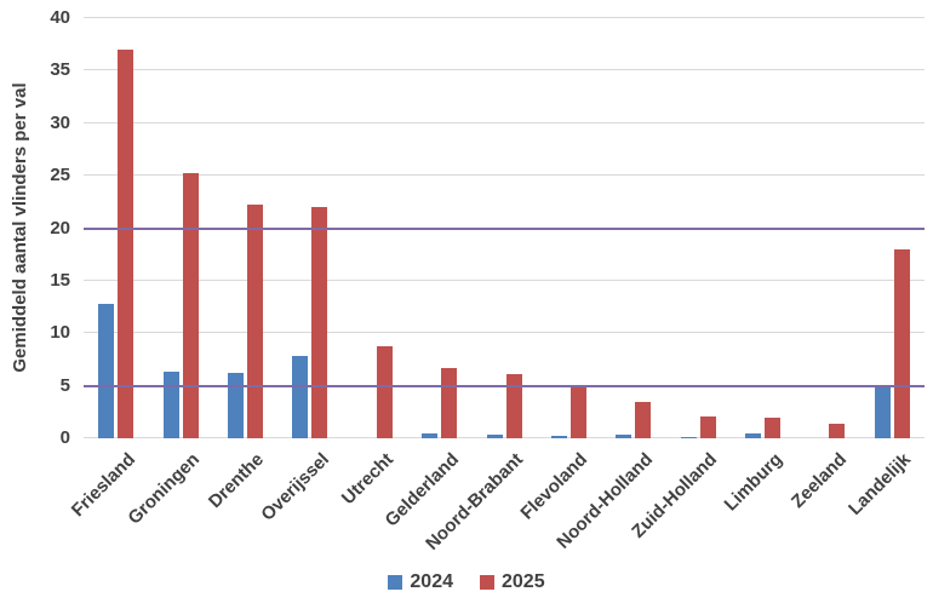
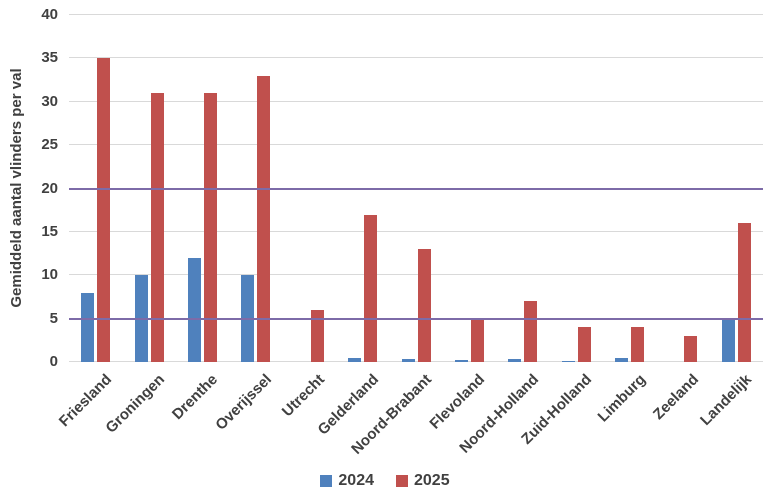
2024/Friesland: 13 -> 8
2025/Friesland: 37 -> 35
2024/Groningen: 6 -> 10
2025/Groningen: 25 -> 31
2024/Drenthe: 6 -> 12
2025/Drenthe: 22 -> 31
2024/Overijssel: 8 -> 10
2025/Overijssel: 22 -> 33
2025/Utrecht: 9 -> 6
2025/Gelderland: 7 -> 17
2025/Noord-Brabant: 6 -> 13
2025/Noord-Holland: 4 -> 7
2025/Zuid-Holland: 2 -> 4
2025/Limburg: 2 -> 4
2025/Zeeland: 1 -> 3
2025/Landelijk: 18 -> 16
